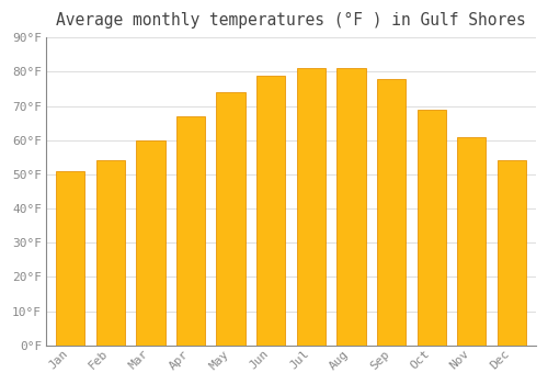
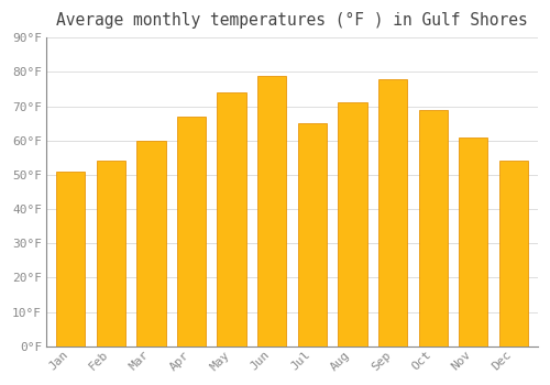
Jul: 81°F -> 65°F
Aug: 81°F -> 71°F
